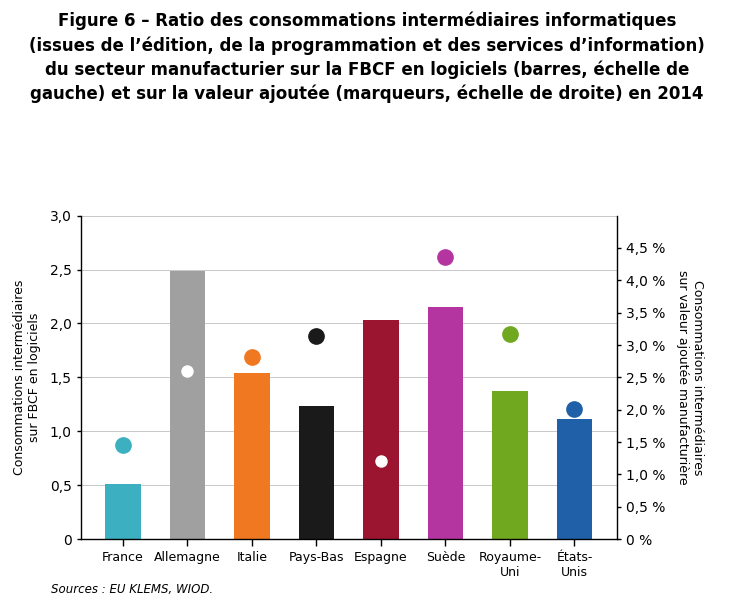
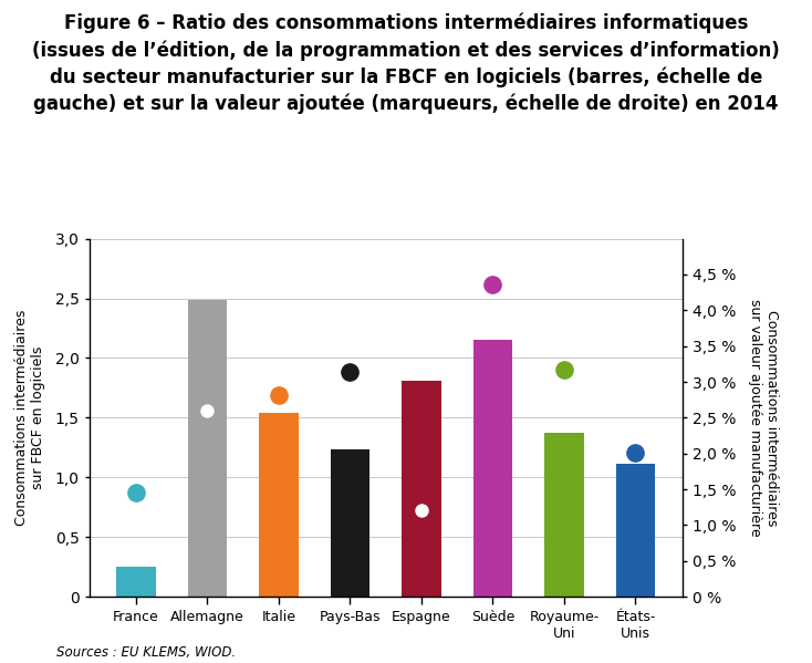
France: 0,51 -> 0,25
Espagne: 2,03 -> 1,81
